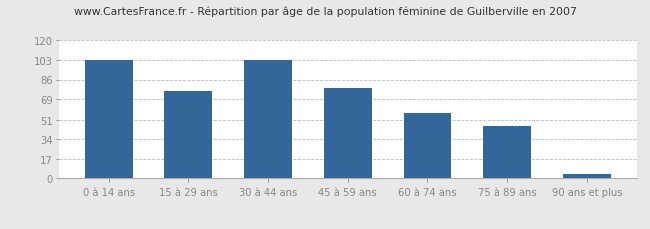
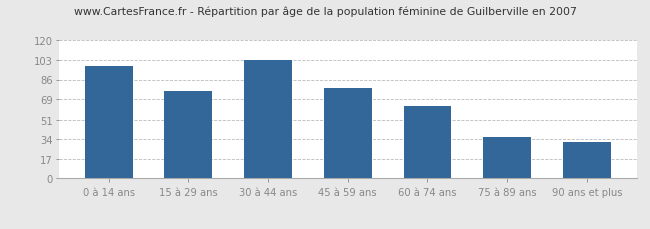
0 à 14 ans: 103 -> 98
60 à 74 ans: 57 -> 63
75 à 89 ans: 46 -> 36
90 ans et plus: 4 -> 32
